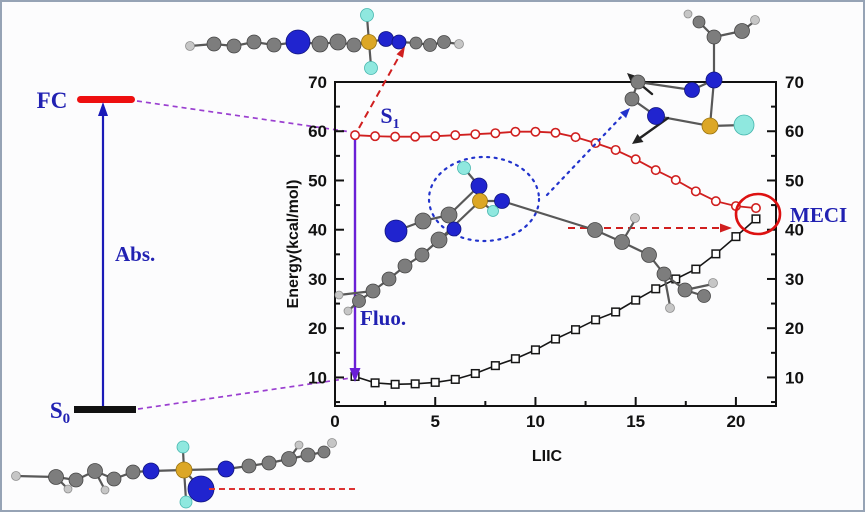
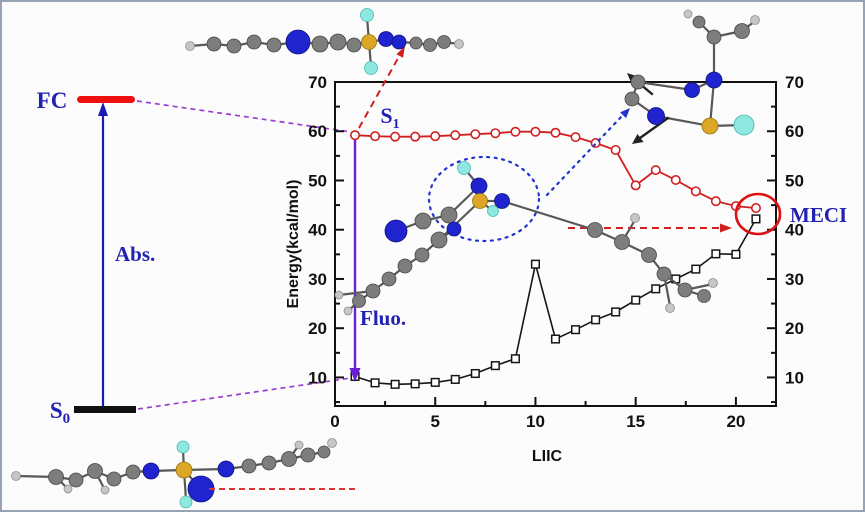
S0/10: 16 -> 33
S1/15: 54 -> 49
S0/20: 39 -> 35
